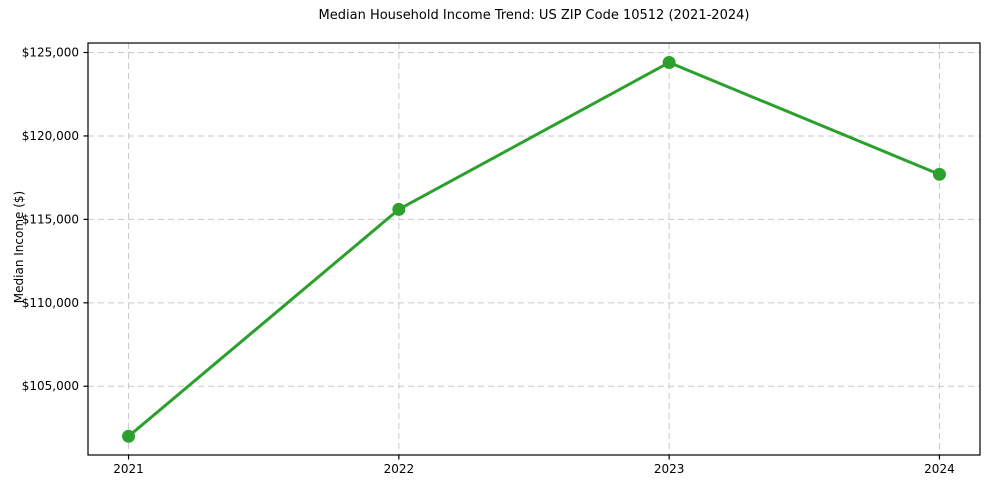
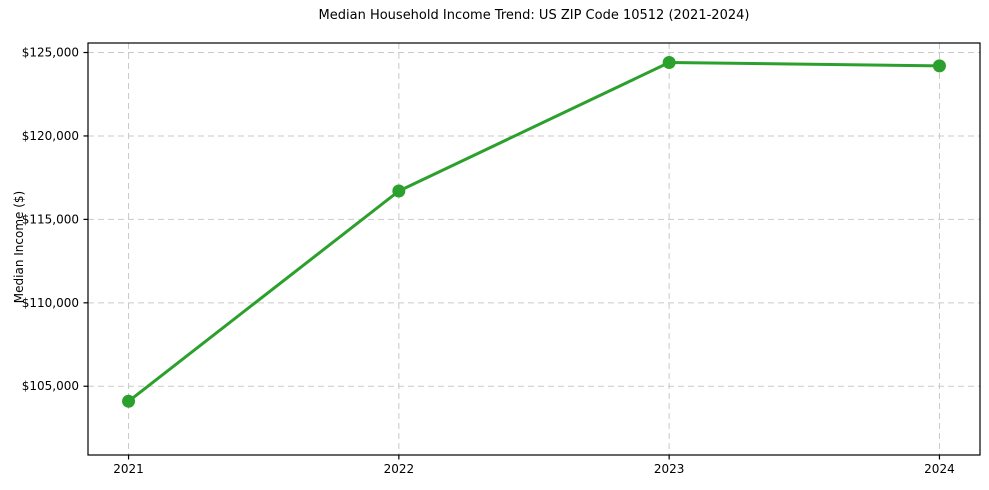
2021: $102000 -> $104100
2022: $115600 -> $116700
2024: $117700 -> $124200
